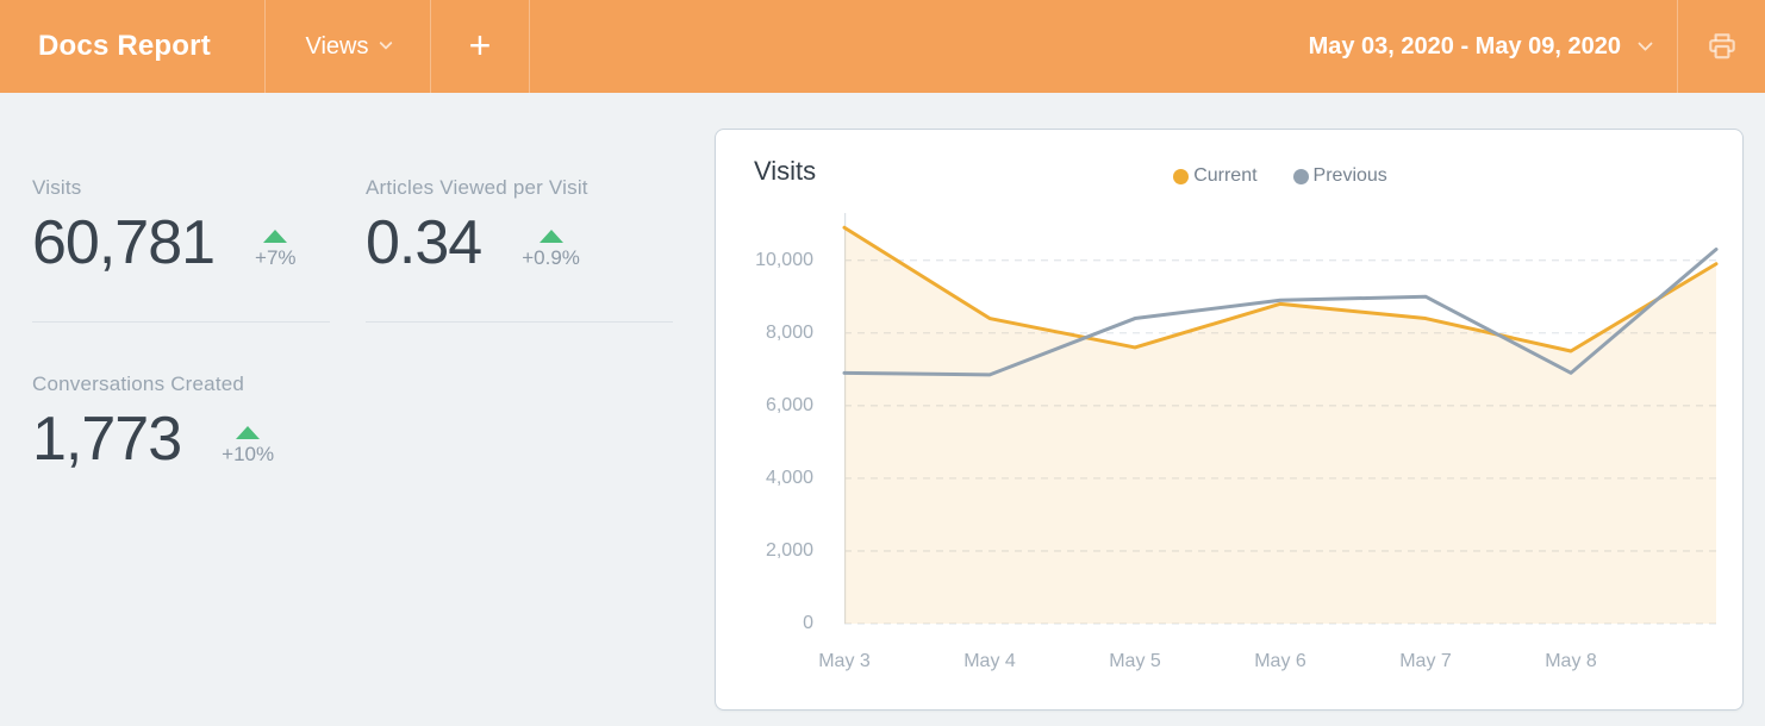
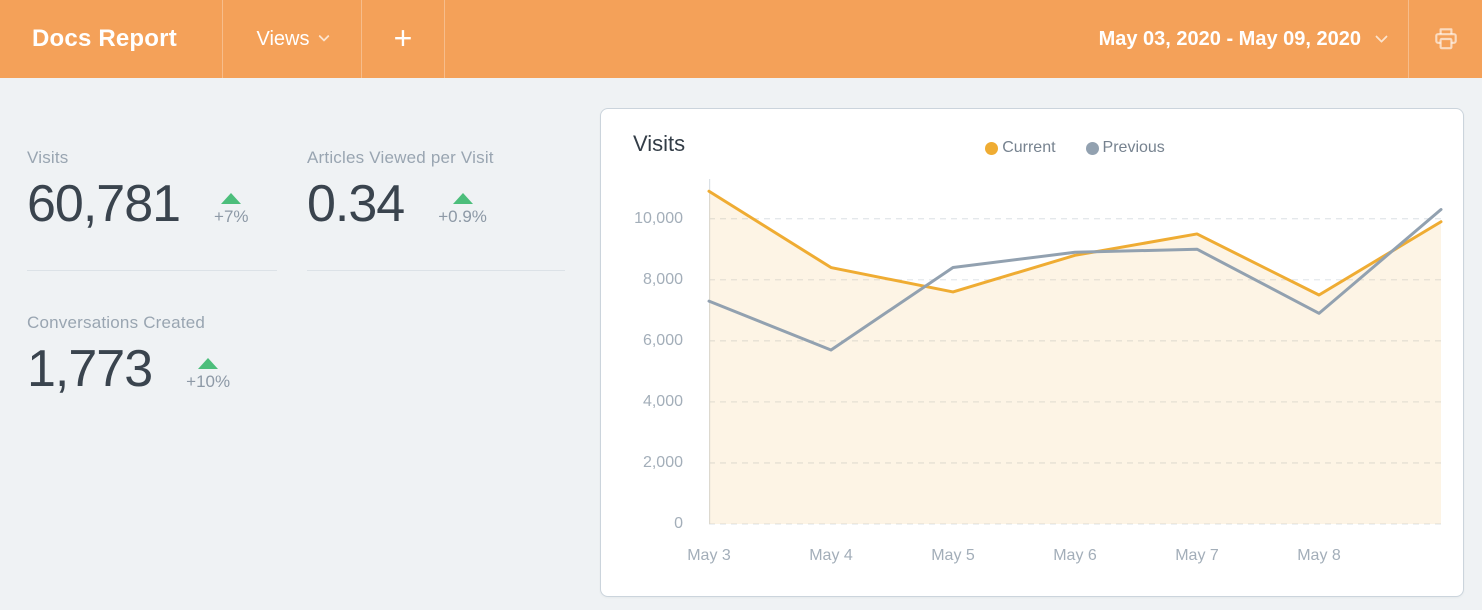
Previous/May 3: 6900 -> 7300
Previous/May 4: 6800 -> 5700
Current/May 7: 8400 -> 9500
